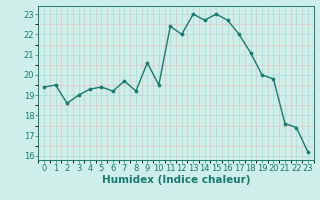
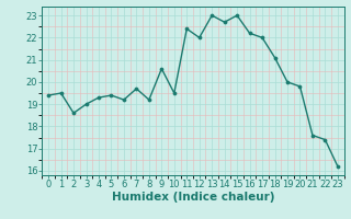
16: 22.7 -> 22.2
